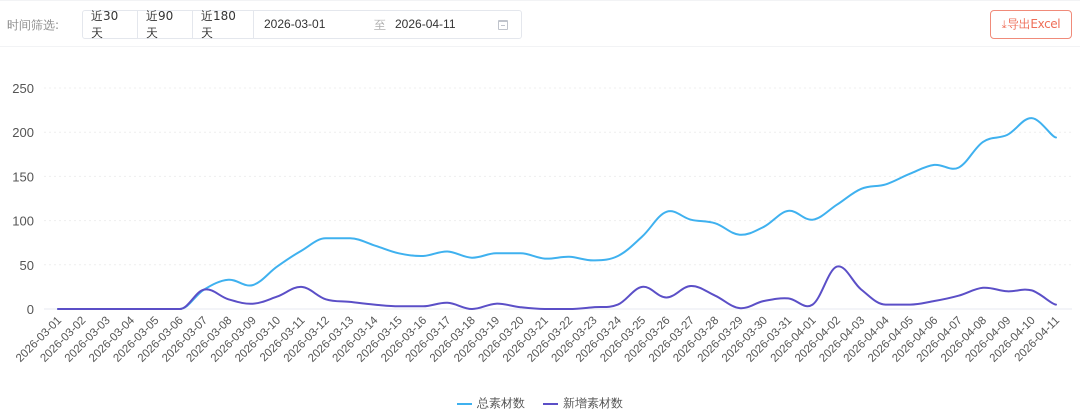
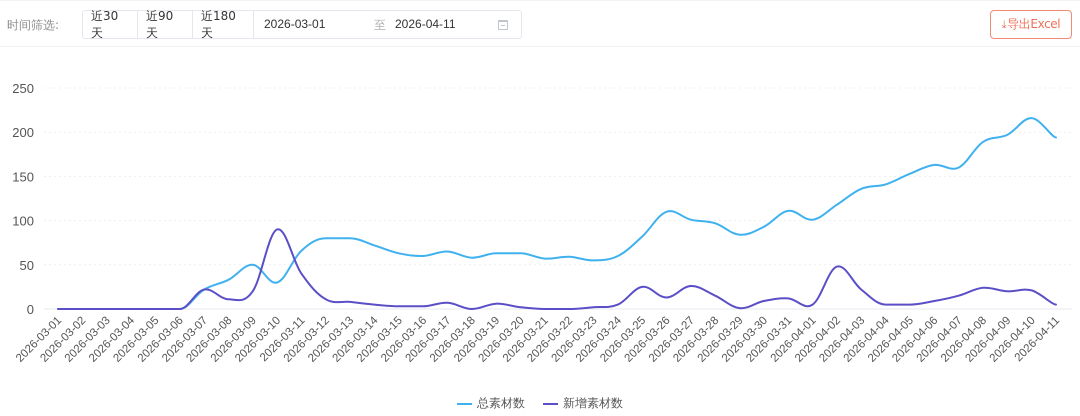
总素材数/2026-03-09: 30 -> 50
新增素材数/2026-03-09: 10 -> 20
总素材数/2026-03-10: 50 -> 30
新增素材数/2026-03-10: 10 -> 90
新增素材数/2026-03-11: 20 -> 40
